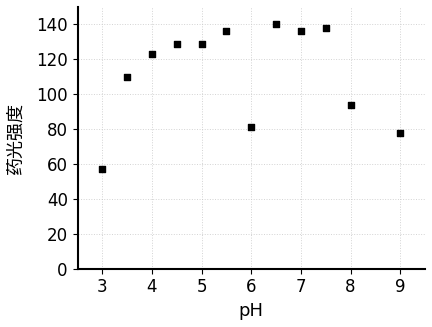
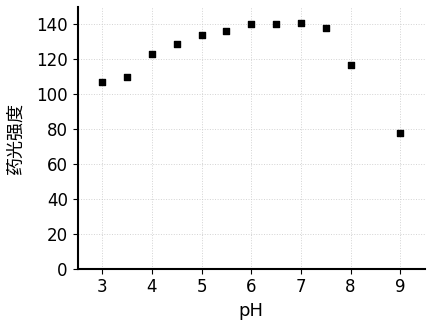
3: 57 -> 107
5: 129 -> 134
6: 81 -> 140
7: 136 -> 141
8: 94 -> 117
